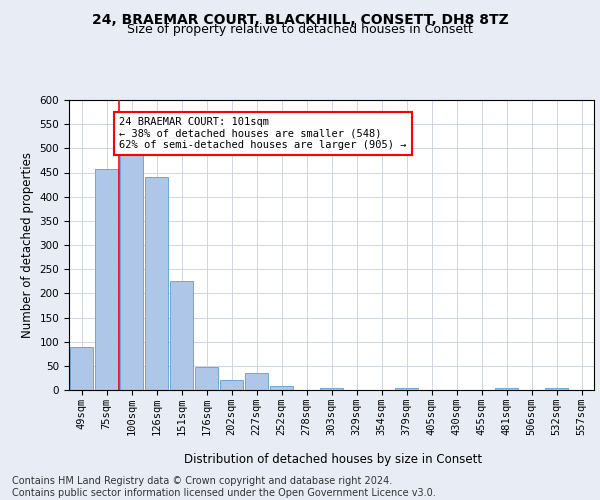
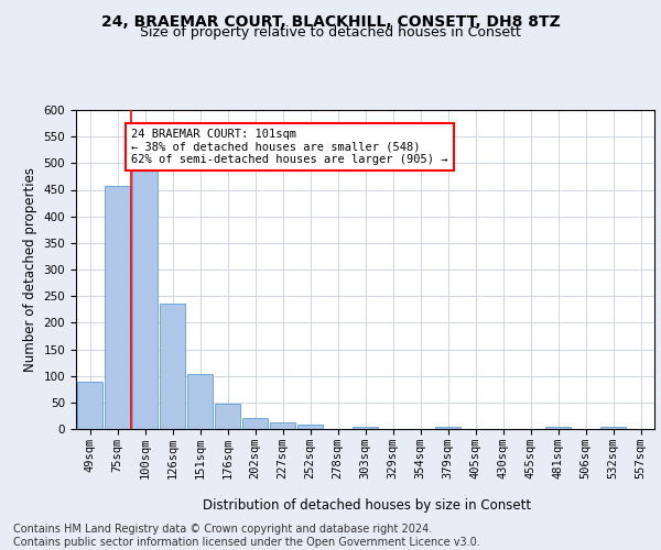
126sqm: 440 -> 235
151sqm: 225 -> 103
227sqm: 35 -> 13
